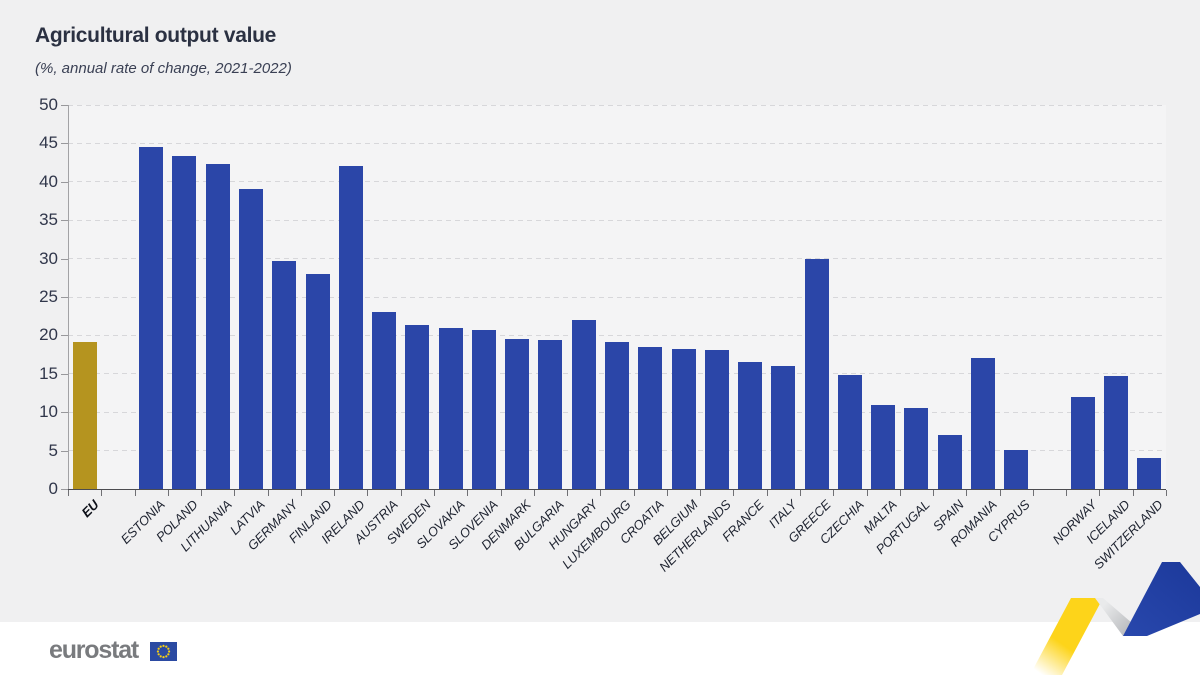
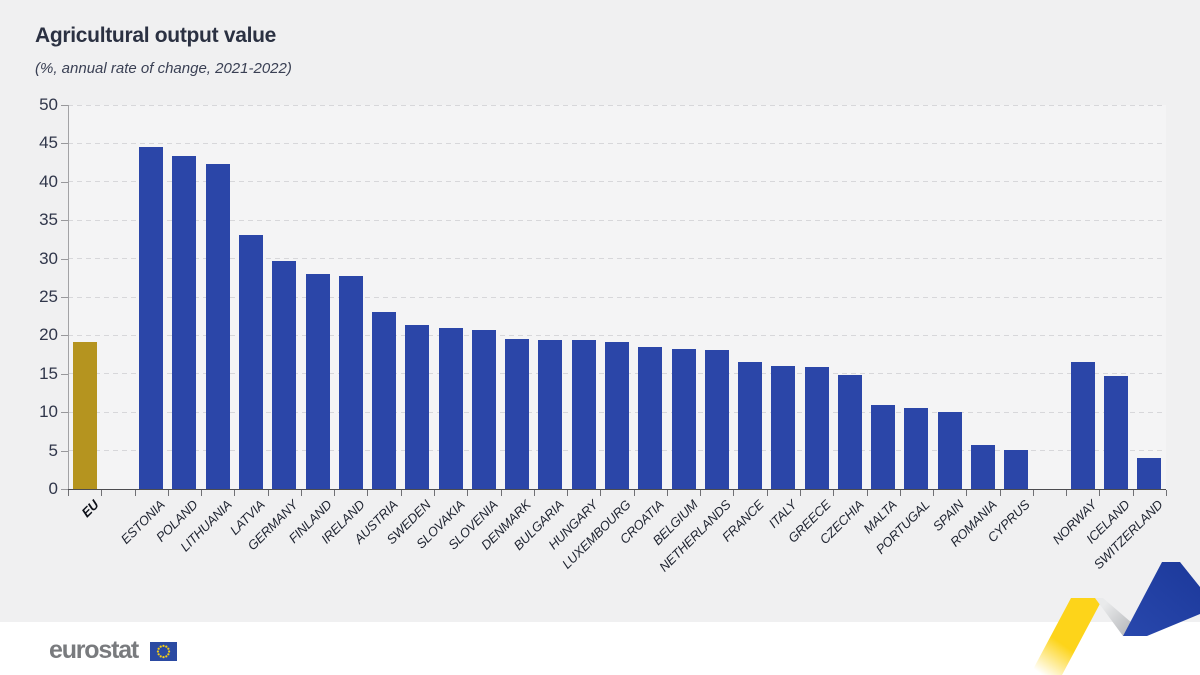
LATVIA: 39 -> 33
IRELAND: 42 -> 28
HUNGARY: 22 -> 19
GREECE: 30 -> 16
SPAIN: 7 -> 10
ROMANIA: 17 -> 6
NORWAY: 12 -> 16
